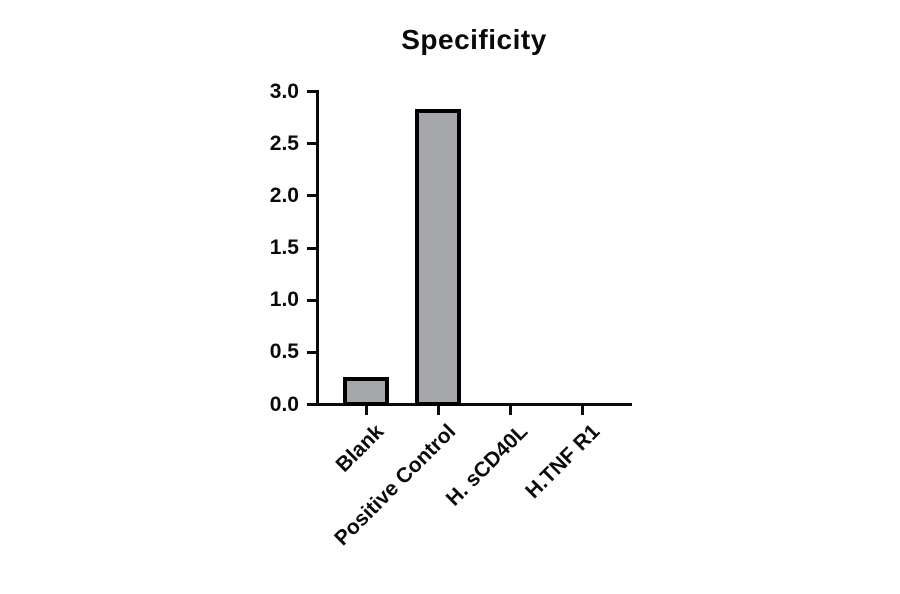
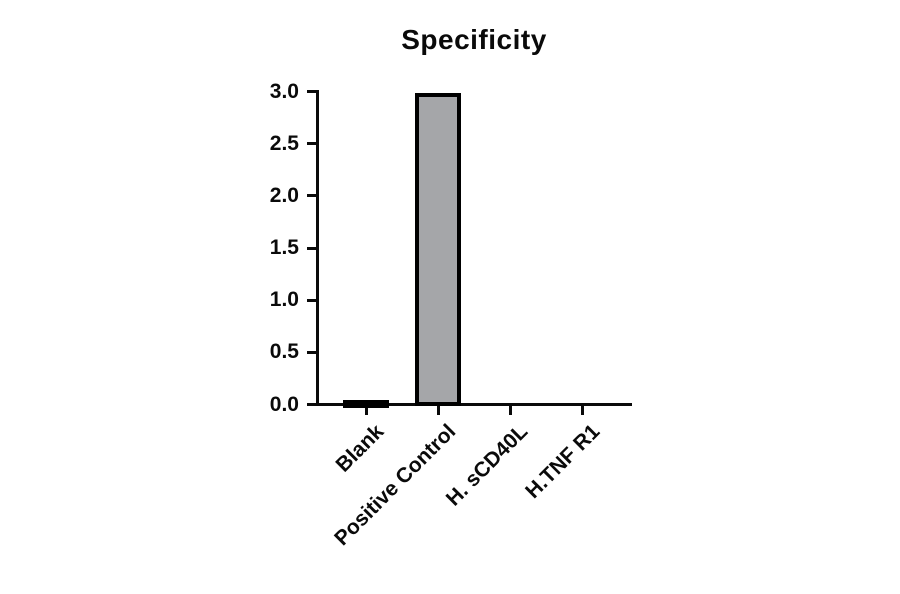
Blank: 0.25 -> 0.03
Positive Control: 2.82 -> 2.97
